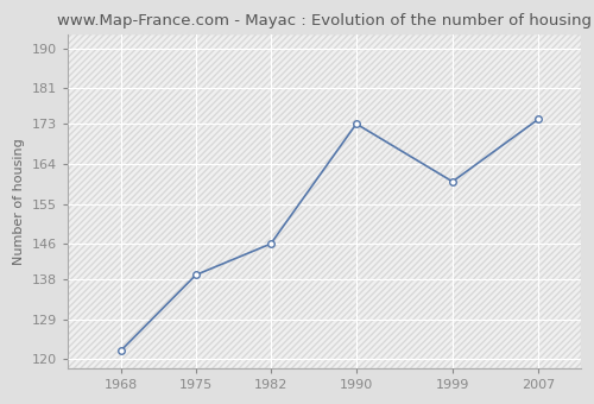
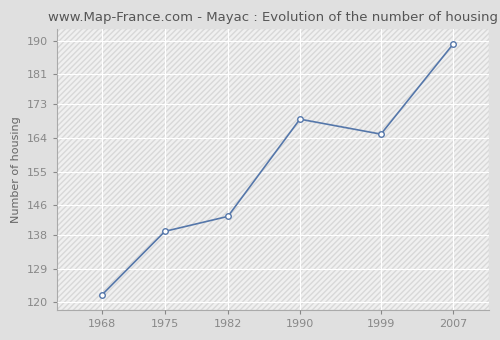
1982: 146 -> 143
1990: 173 -> 169
1999: 160 -> 165
2007: 174 -> 189
